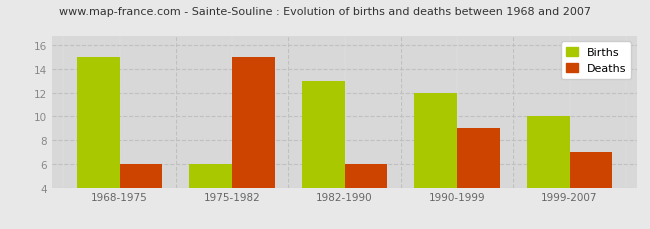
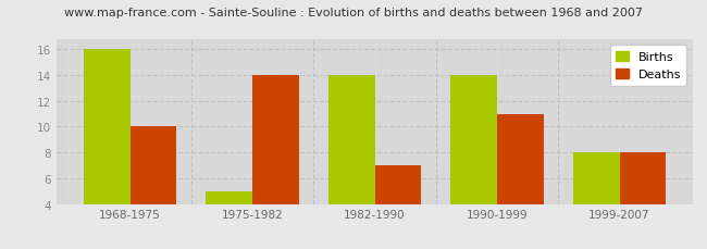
Births/1968-1975: 15 -> 16
Deaths/1968-1975: 6 -> 10
Births/1975-1982: 6 -> 5
Deaths/1975-1982: 15 -> 14
Births/1982-1990: 13 -> 14
Deaths/1982-1990: 6 -> 7
Births/1990-1999: 12 -> 14
Deaths/1990-1999: 9 -> 11
Births/1999-2007: 10 -> 8
Deaths/1999-2007: 7 -> 8
